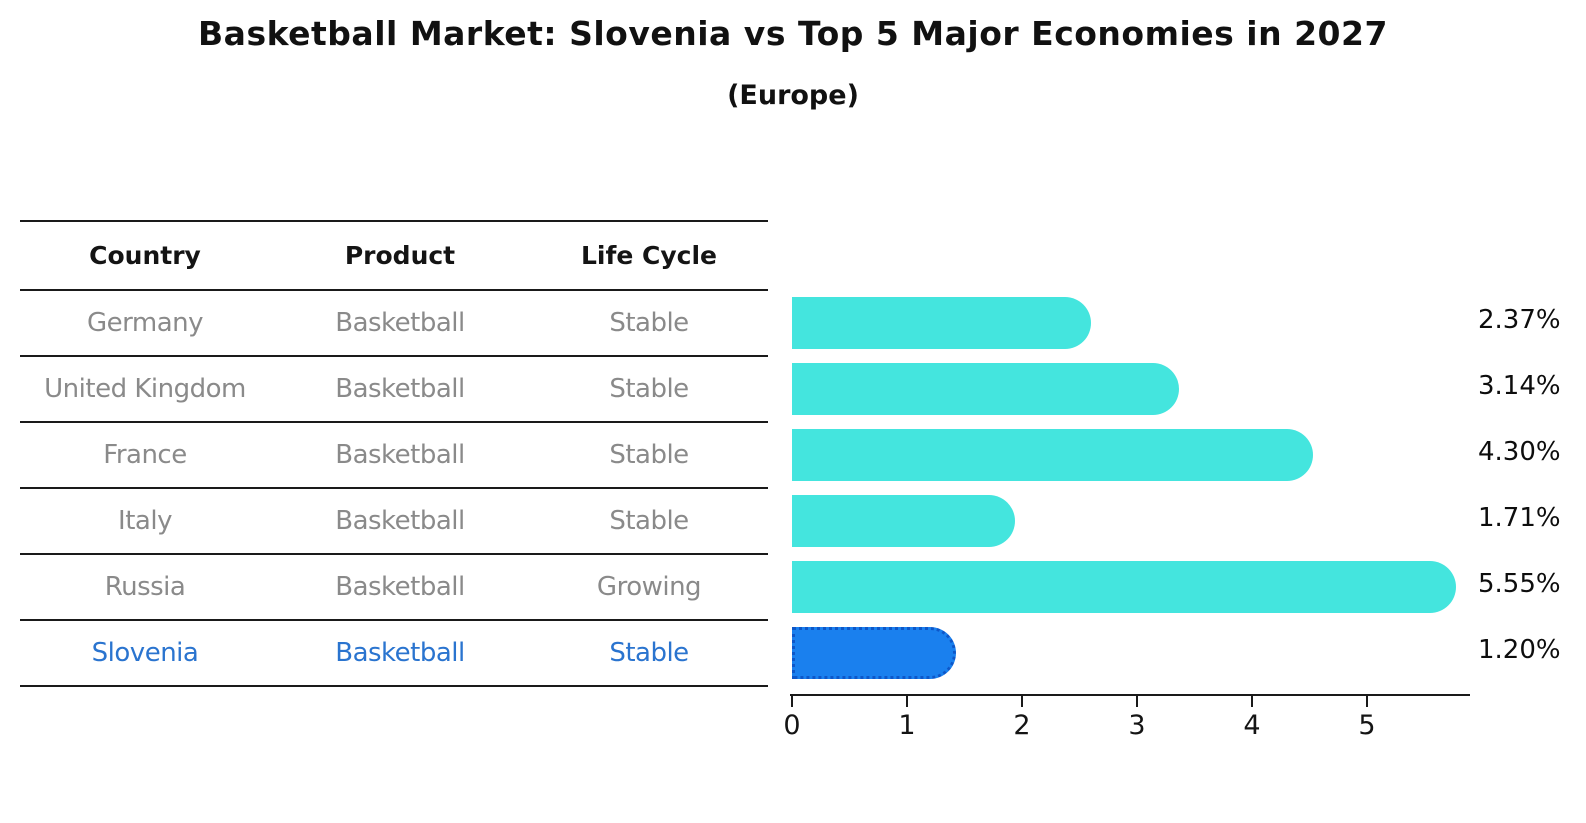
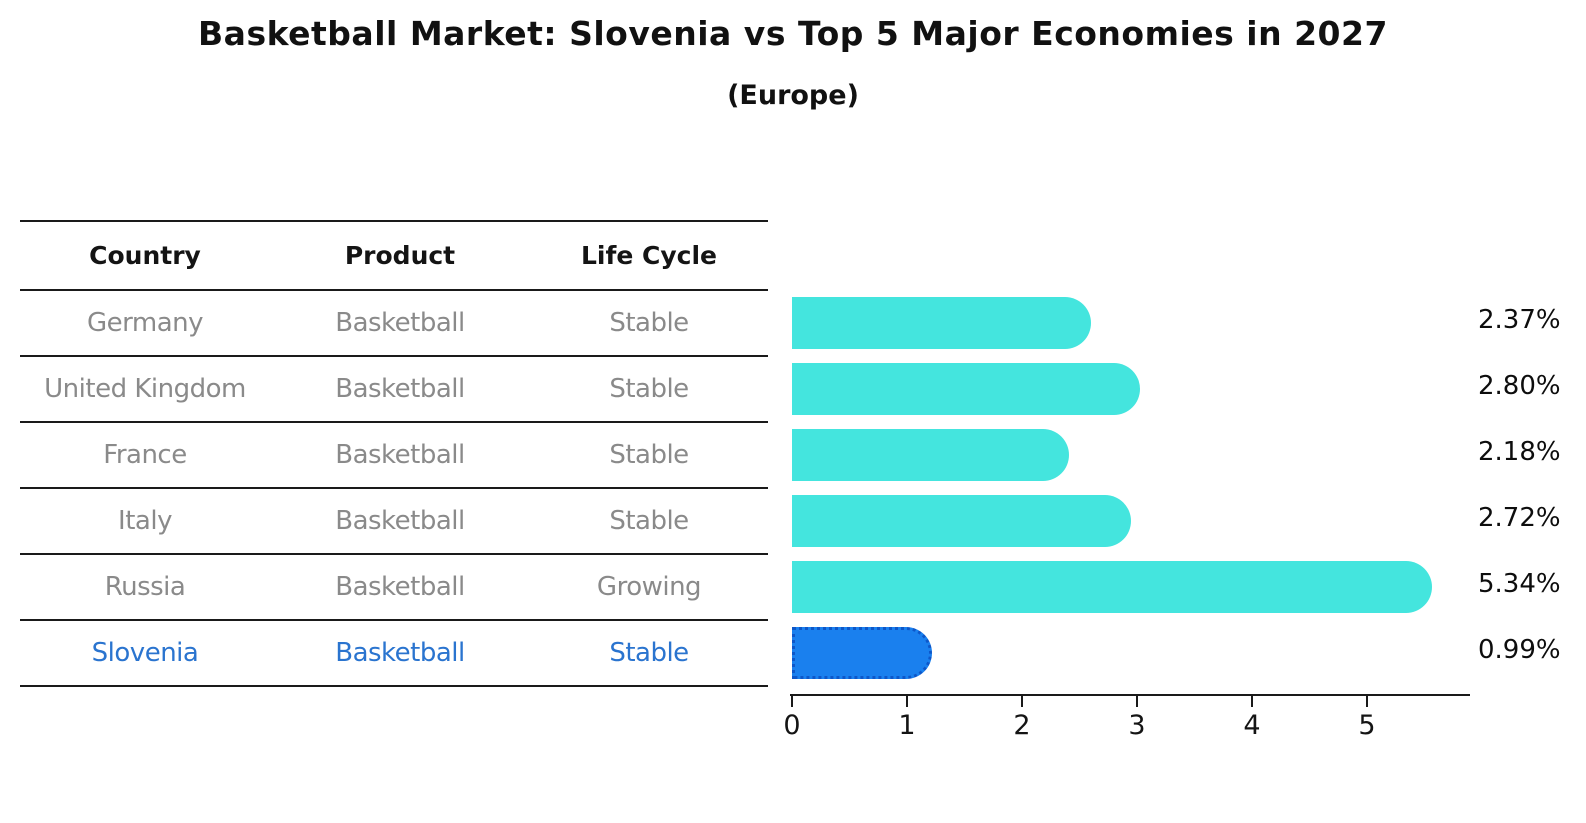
United Kingdom: 3.14% -> 2.80%
France: 4.30% -> 2.18%
Italy: 1.71% -> 2.72%
Russia: 5.55% -> 5.34%
Slovenia: 1.20% -> 0.99%
